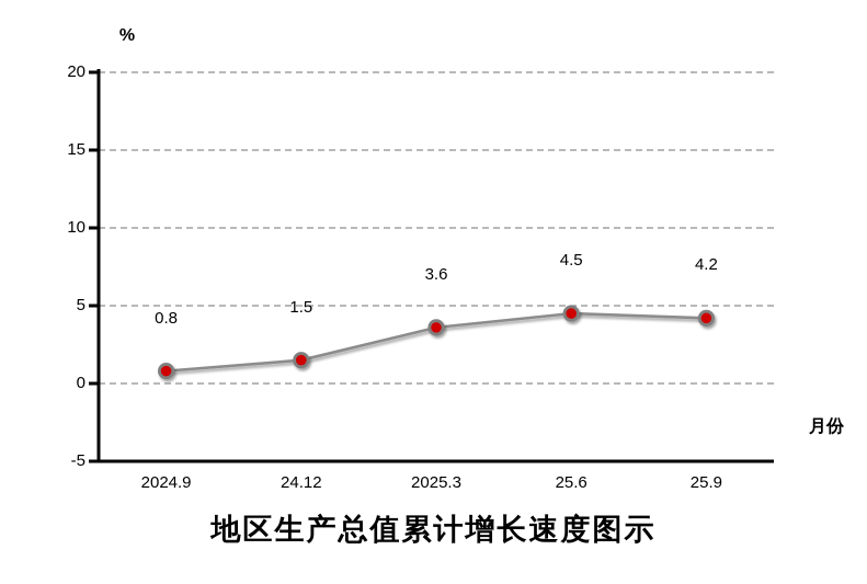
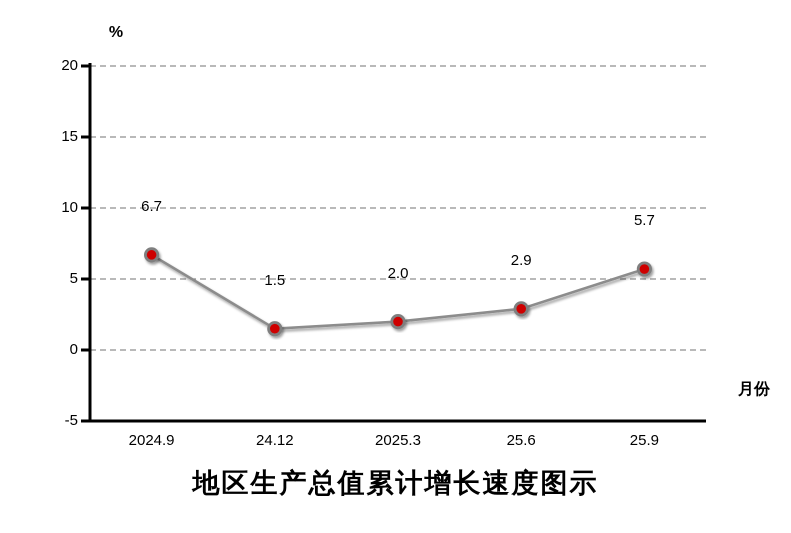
2024.9: 0.8 -> 6.7
2025.3: 3.6 -> 2.0
25.6: 4.5 -> 2.9
25.9: 4.2 -> 5.7
